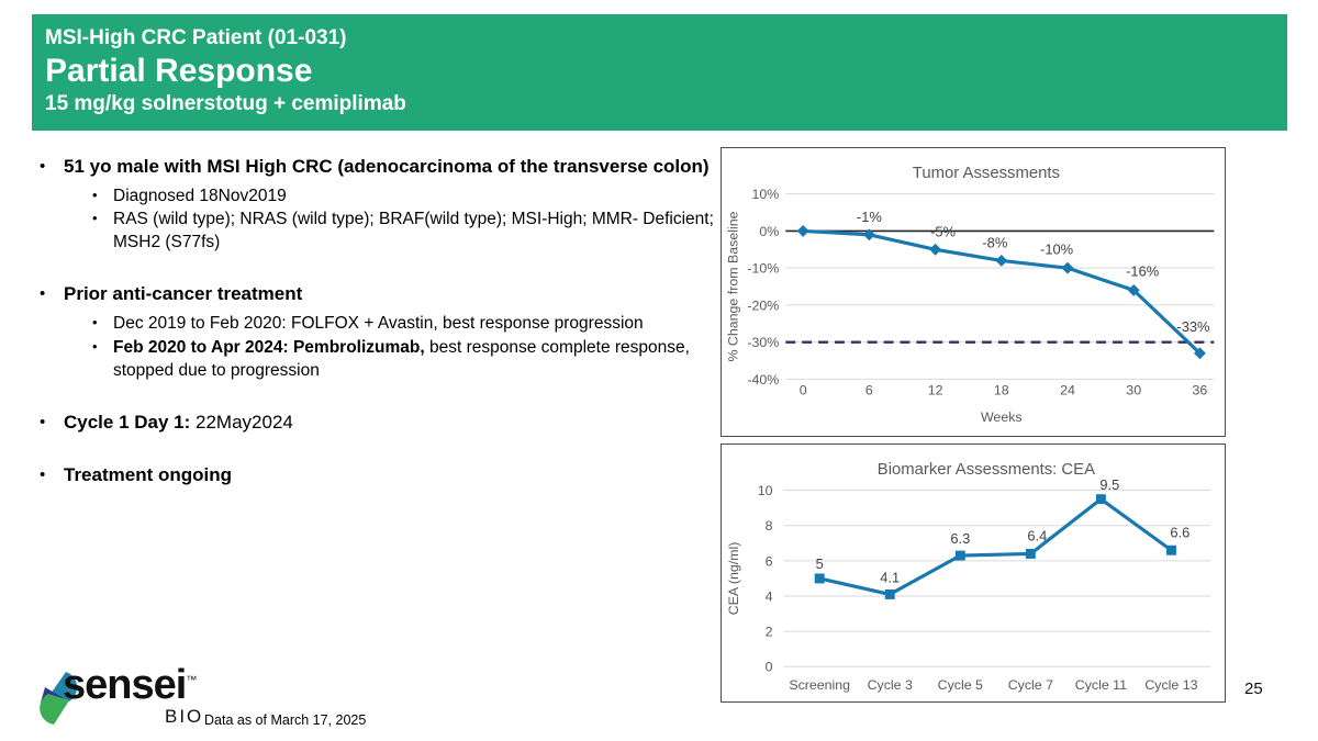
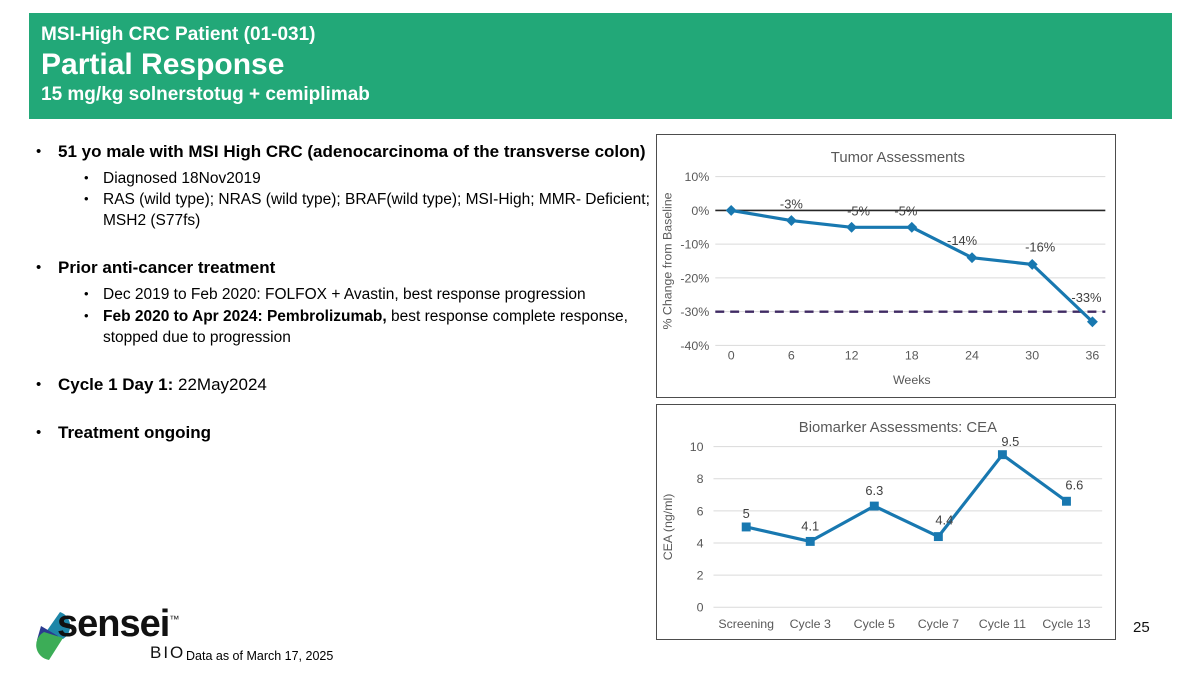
Tumor Assessments/6: -1% -> -3%
Tumor Assessments/18: -8% -> -5%
Tumor Assessments/24: -10% -> -14%
Biomarker Assessments: CEA/Cycle 7: 6.4 -> 4.4
